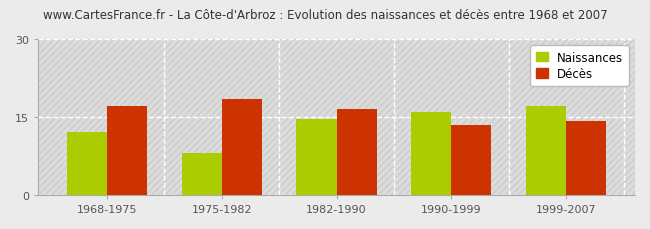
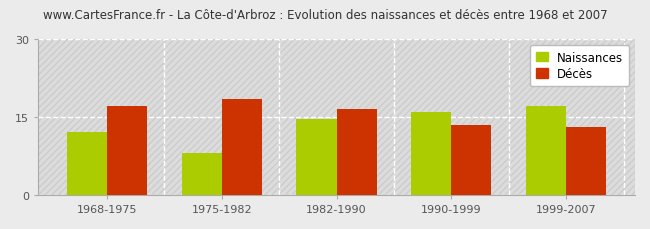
Décès/1999-2007: 14.2 -> 13.0
